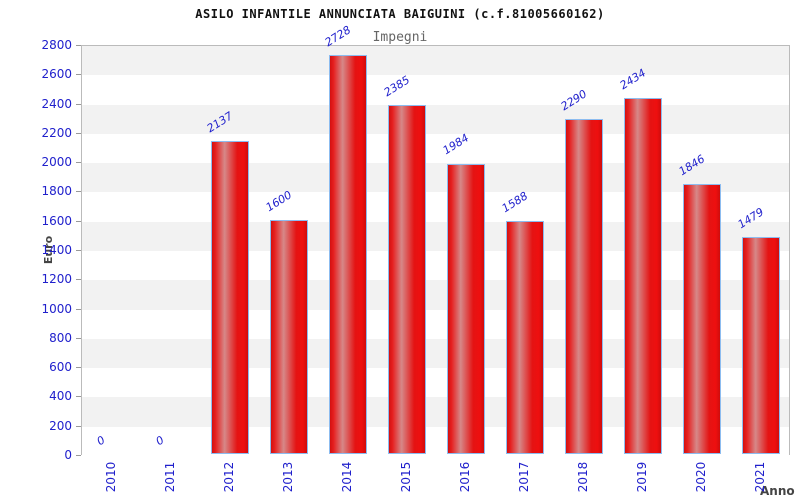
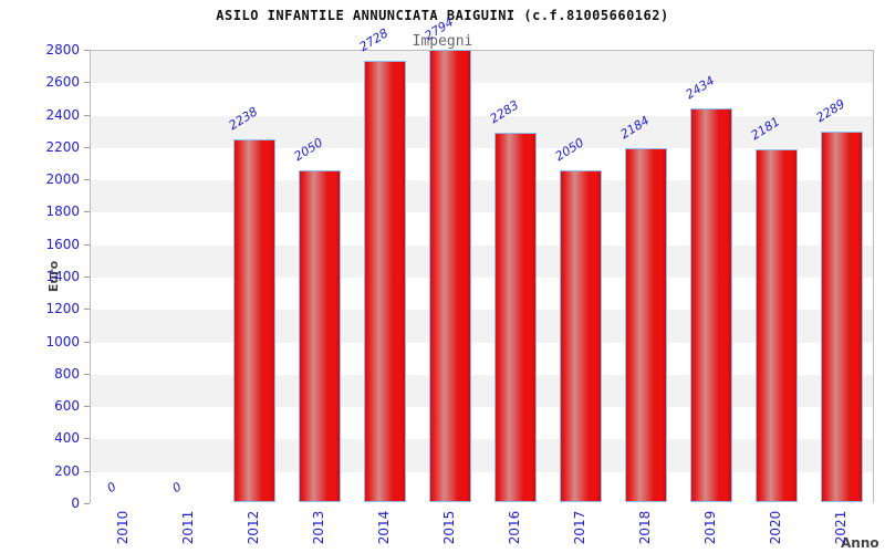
2012: 2137 -> 2238
2013: 1600 -> 2050
2015: 2385 -> 2794
2016: 1984 -> 2283
2017: 1588 -> 2050
2018: 2290 -> 2184
2020: 1846 -> 2181
2021: 1479 -> 2289
